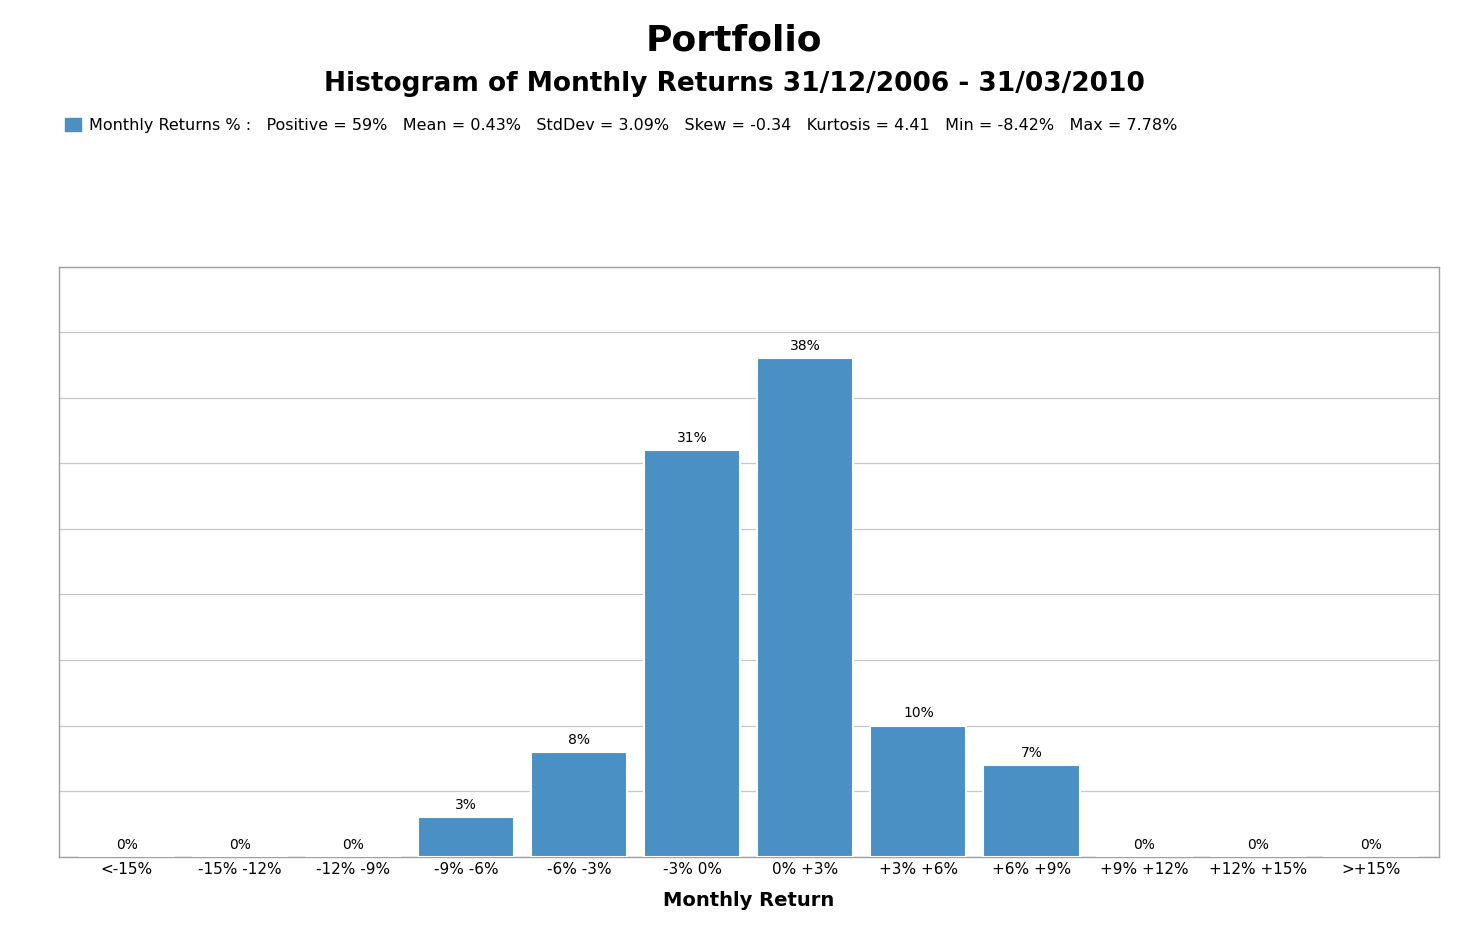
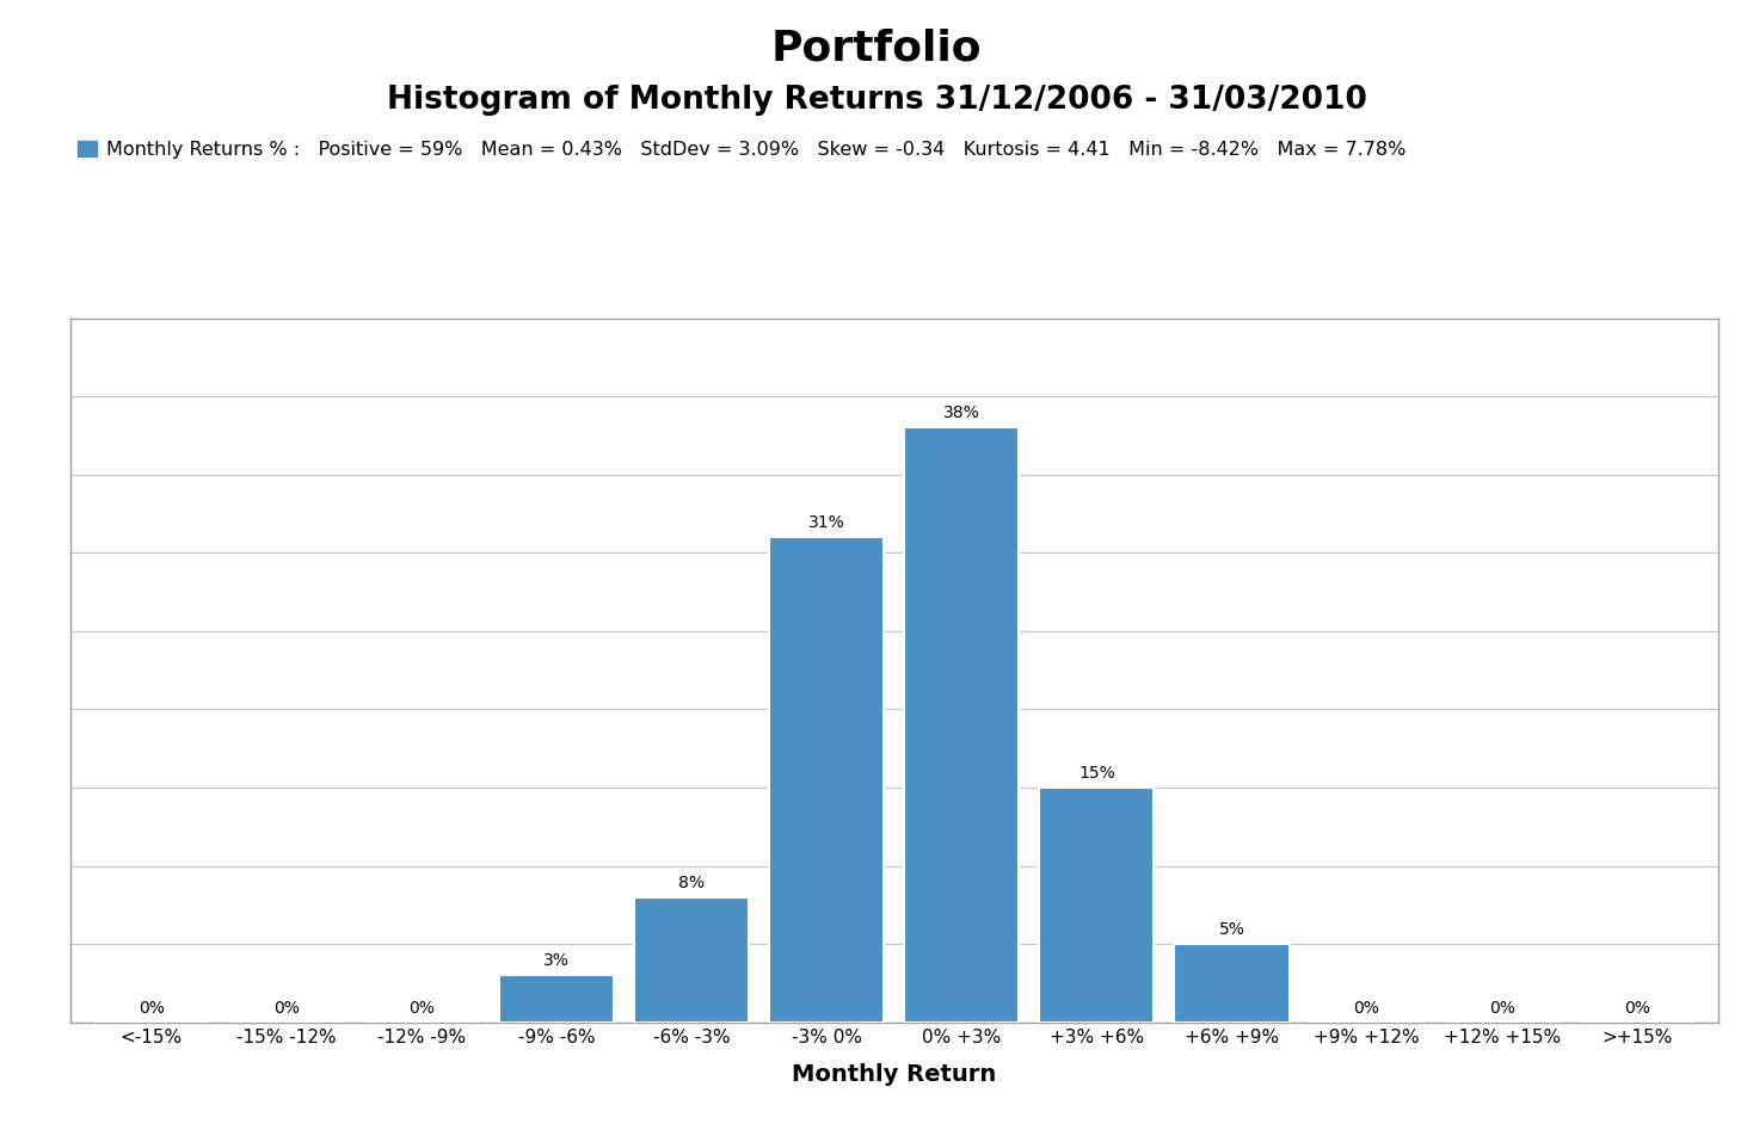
+3% +6%: 10% -> 15%
+6% +9%: 7% -> 5%
